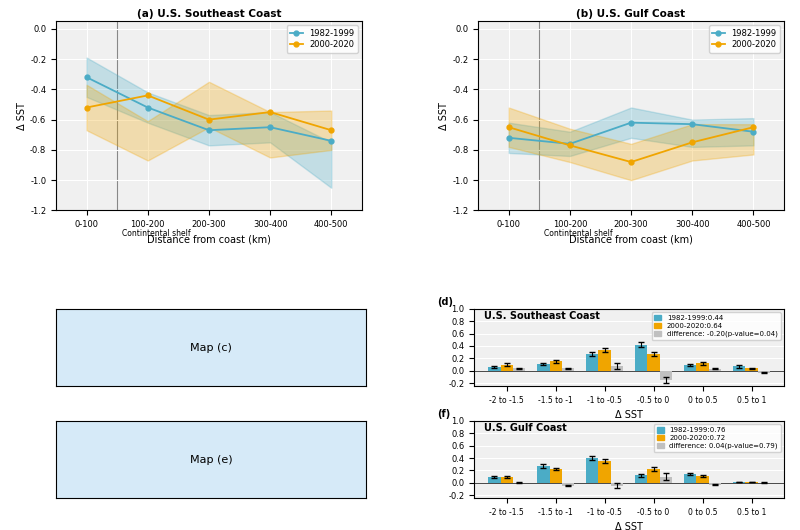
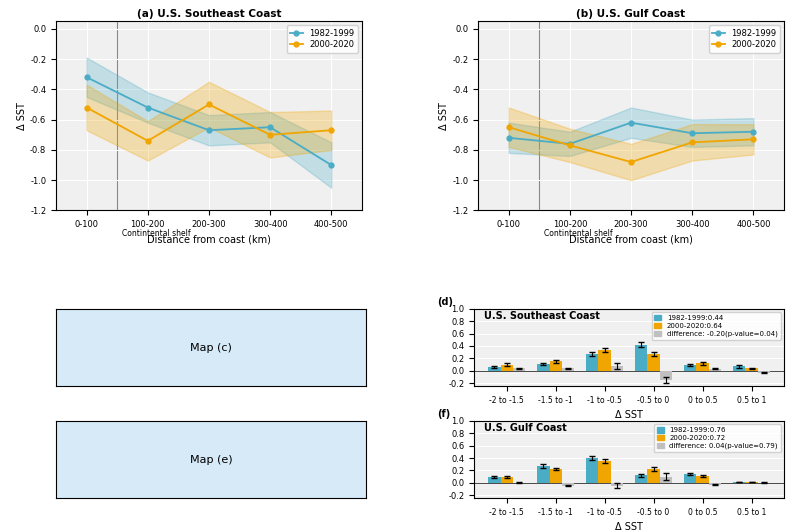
(a) U.S. Southeast Coast/2000-2020/100-200: -0.44 -> -0.74
(a) U.S. Southeast Coast/2000-2020/200-300: -0.60 -> -0.50
(a) U.S. Southeast Coast/2000-2020/300-400: -0.55 -> -0.70
(a) U.S. Southeast Coast/1982-1999/400-500: -0.74 -> -0.90
(b) U.S. Gulf Coast/1982-1999/300-400: -0.63 -> -0.69
(b) U.S. Gulf Coast/2000-2020/400-500: -0.65 -> -0.73
